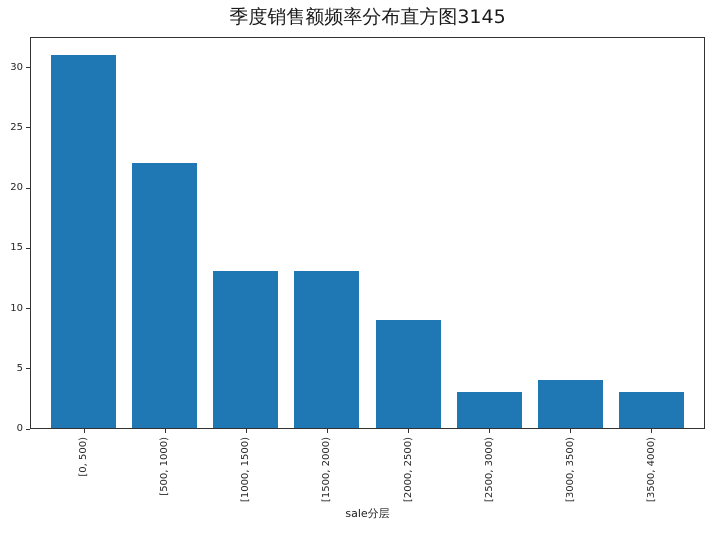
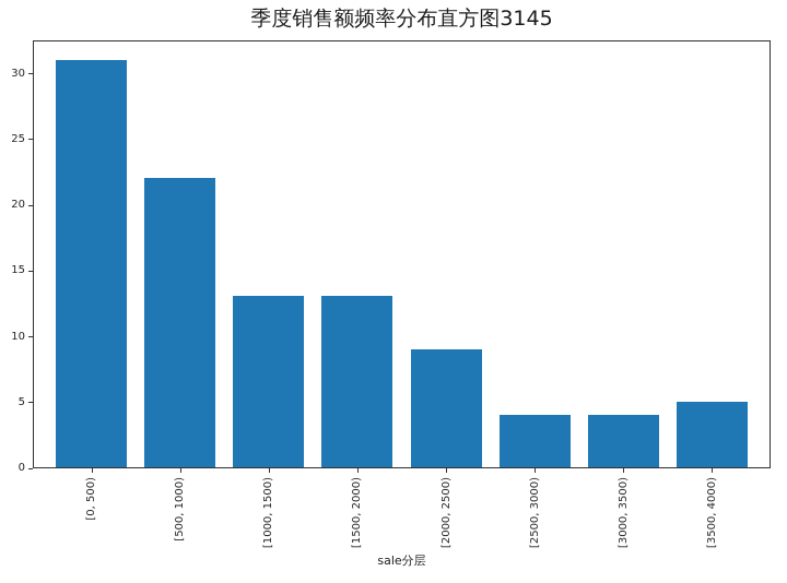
[2500, 3000): 3 -> 4
[3500, 4000): 3 -> 5
